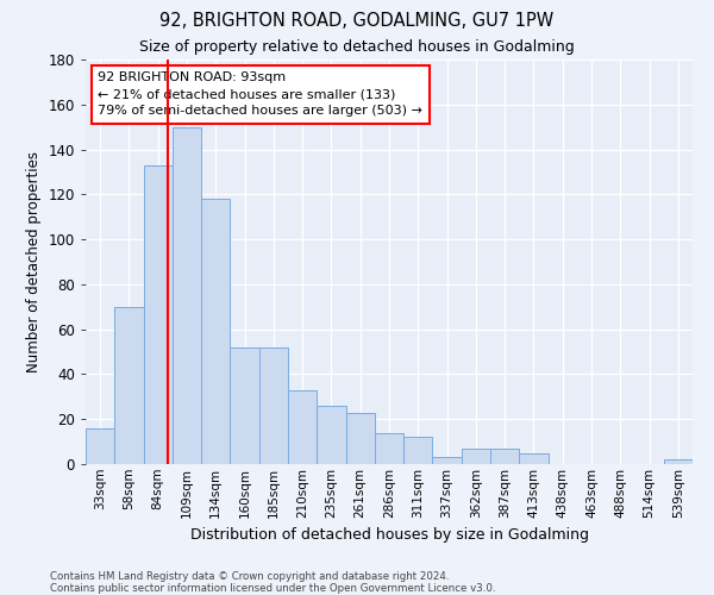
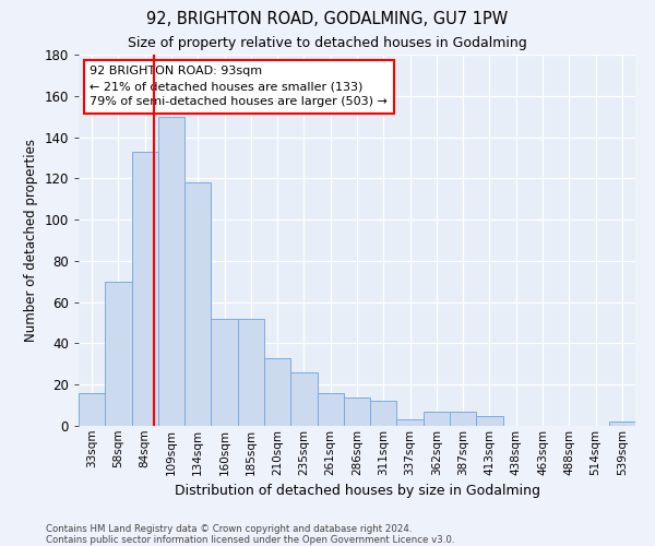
261sqm: 23 -> 16
